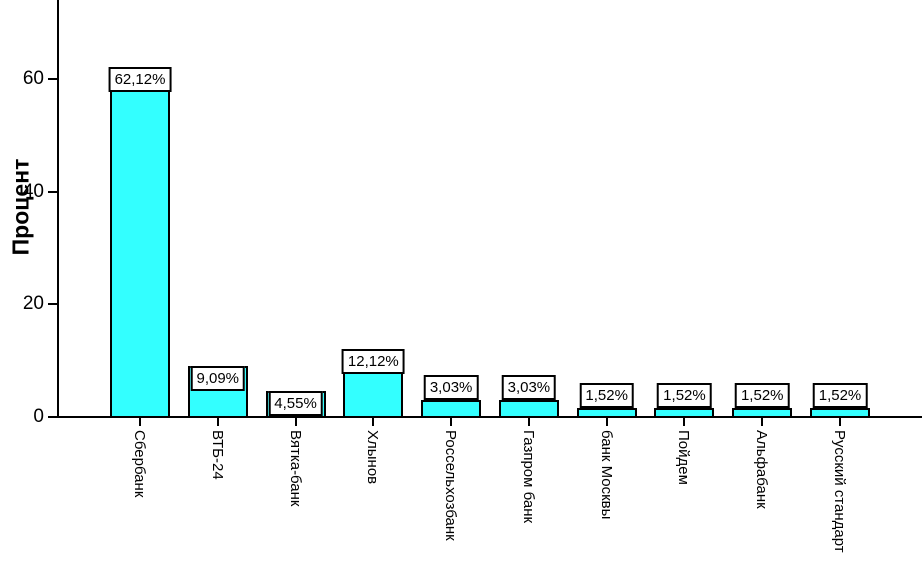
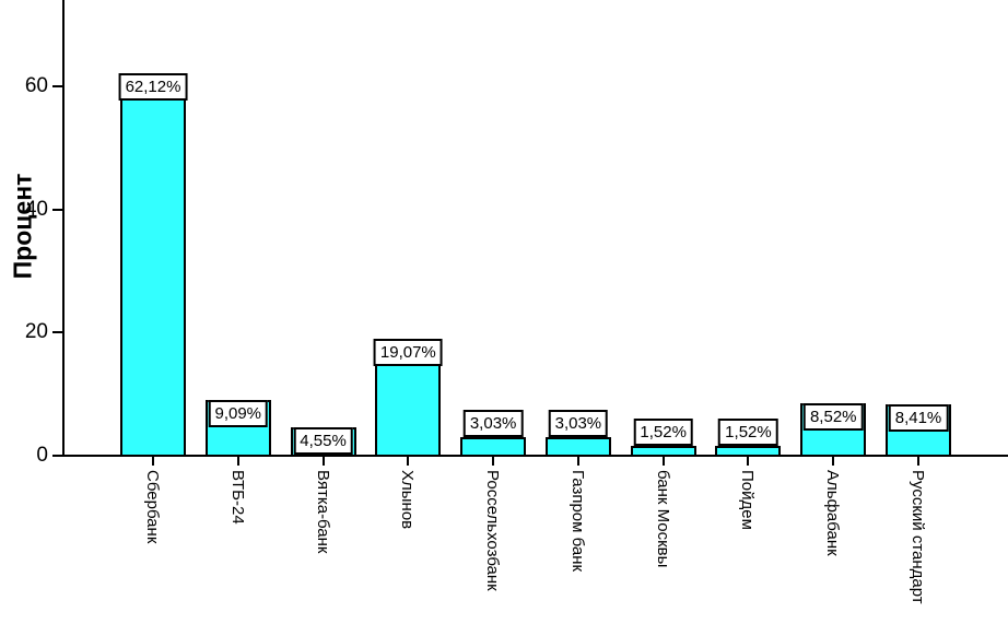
Хлынов: 12,12% -> 19,07%
Альфабанк: 1,52% -> 8,52%
Русский стандарт: 1,52% -> 8,41%
